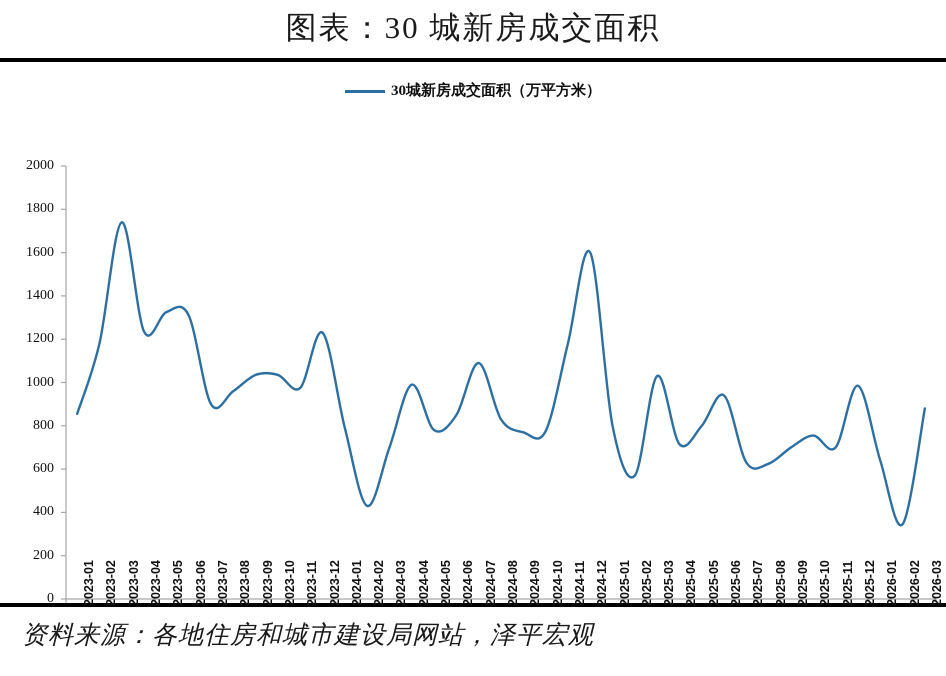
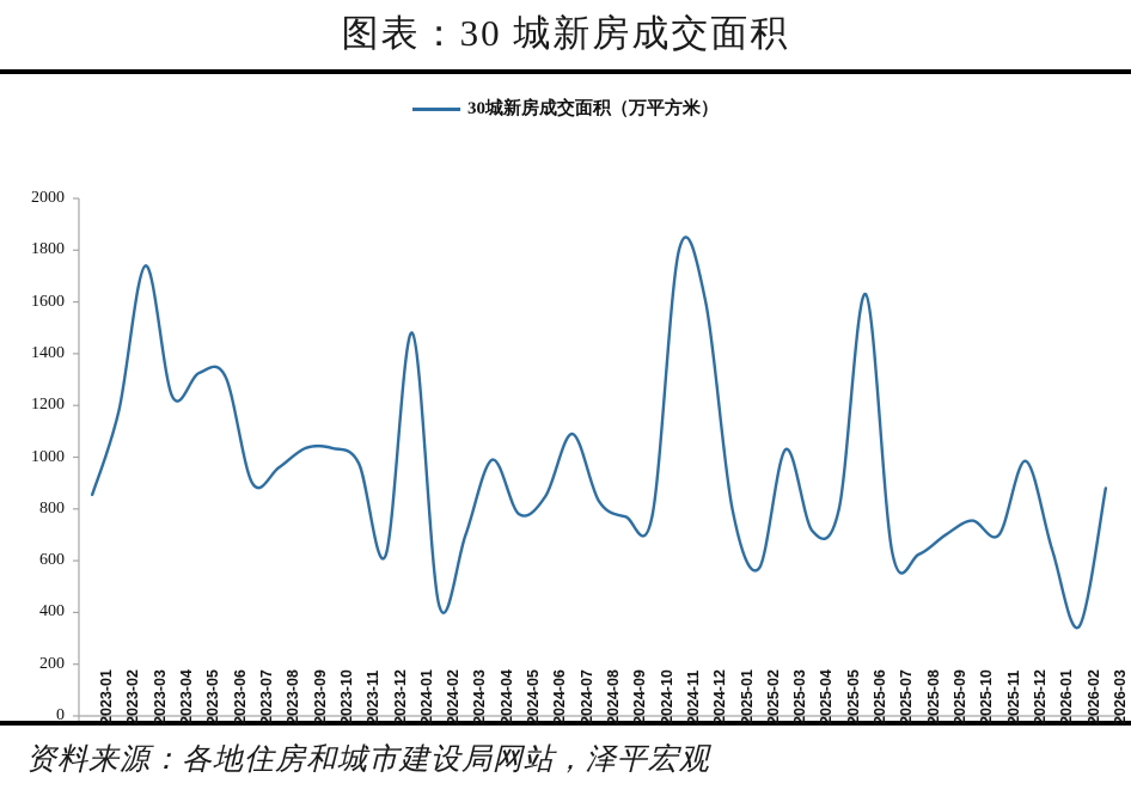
2023-12: 1230 -> 620
2024-01: 790 -> 1480
2024-11: 1180 -> 1800
2025-06: 940 -> 1630
